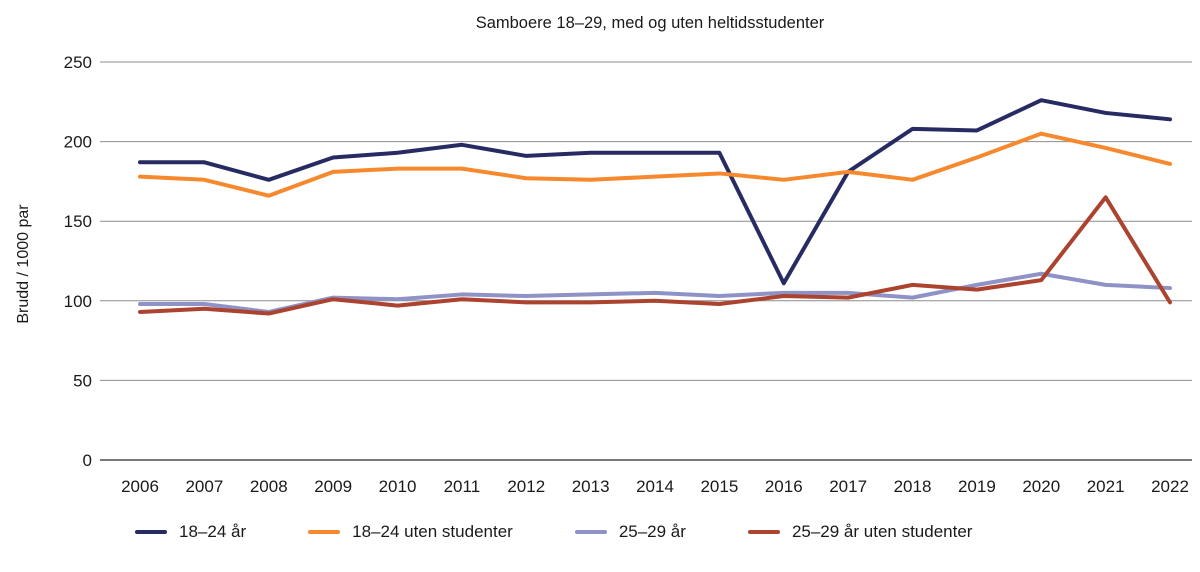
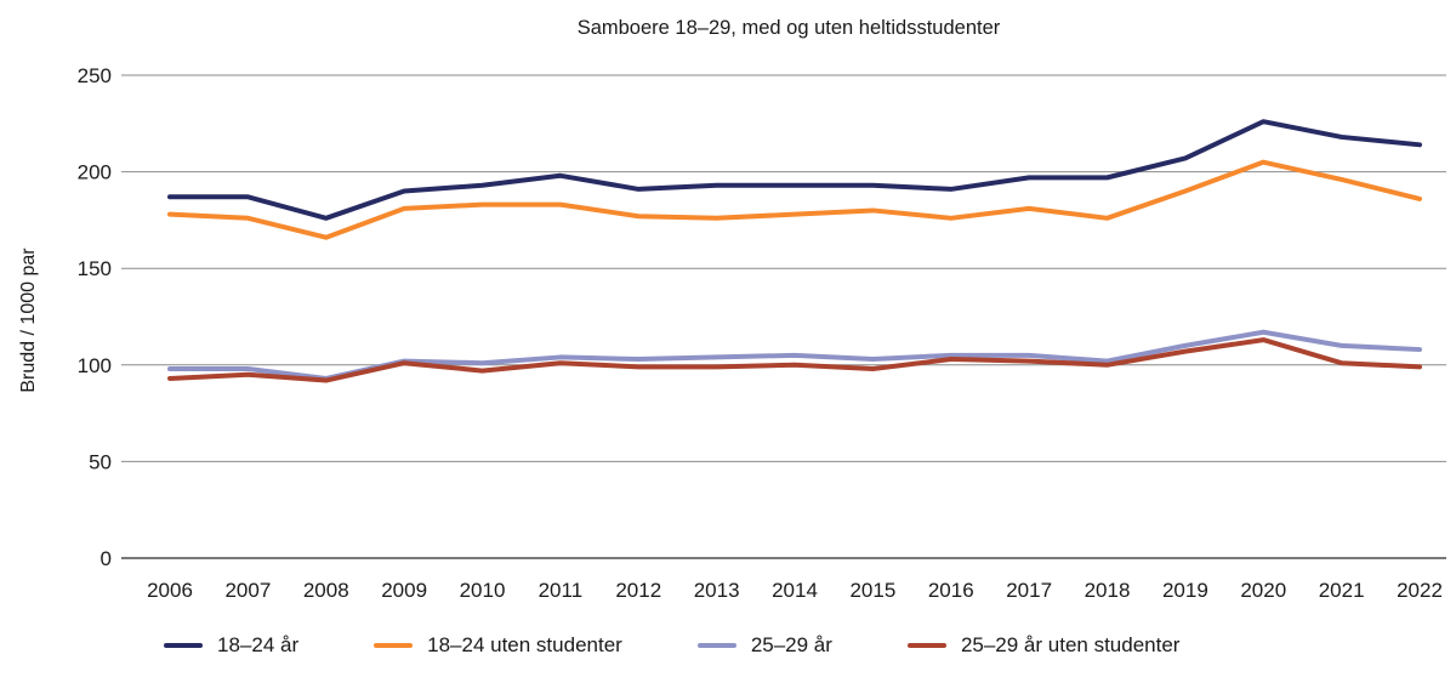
18–24 år/2016: 111 -> 191
18–24 år/2017: 181 -> 197
18–24 år/2018: 208 -> 197
25–29 år uten studenter/2018: 110 -> 100
25–29 år uten studenter/2021: 165 -> 101
